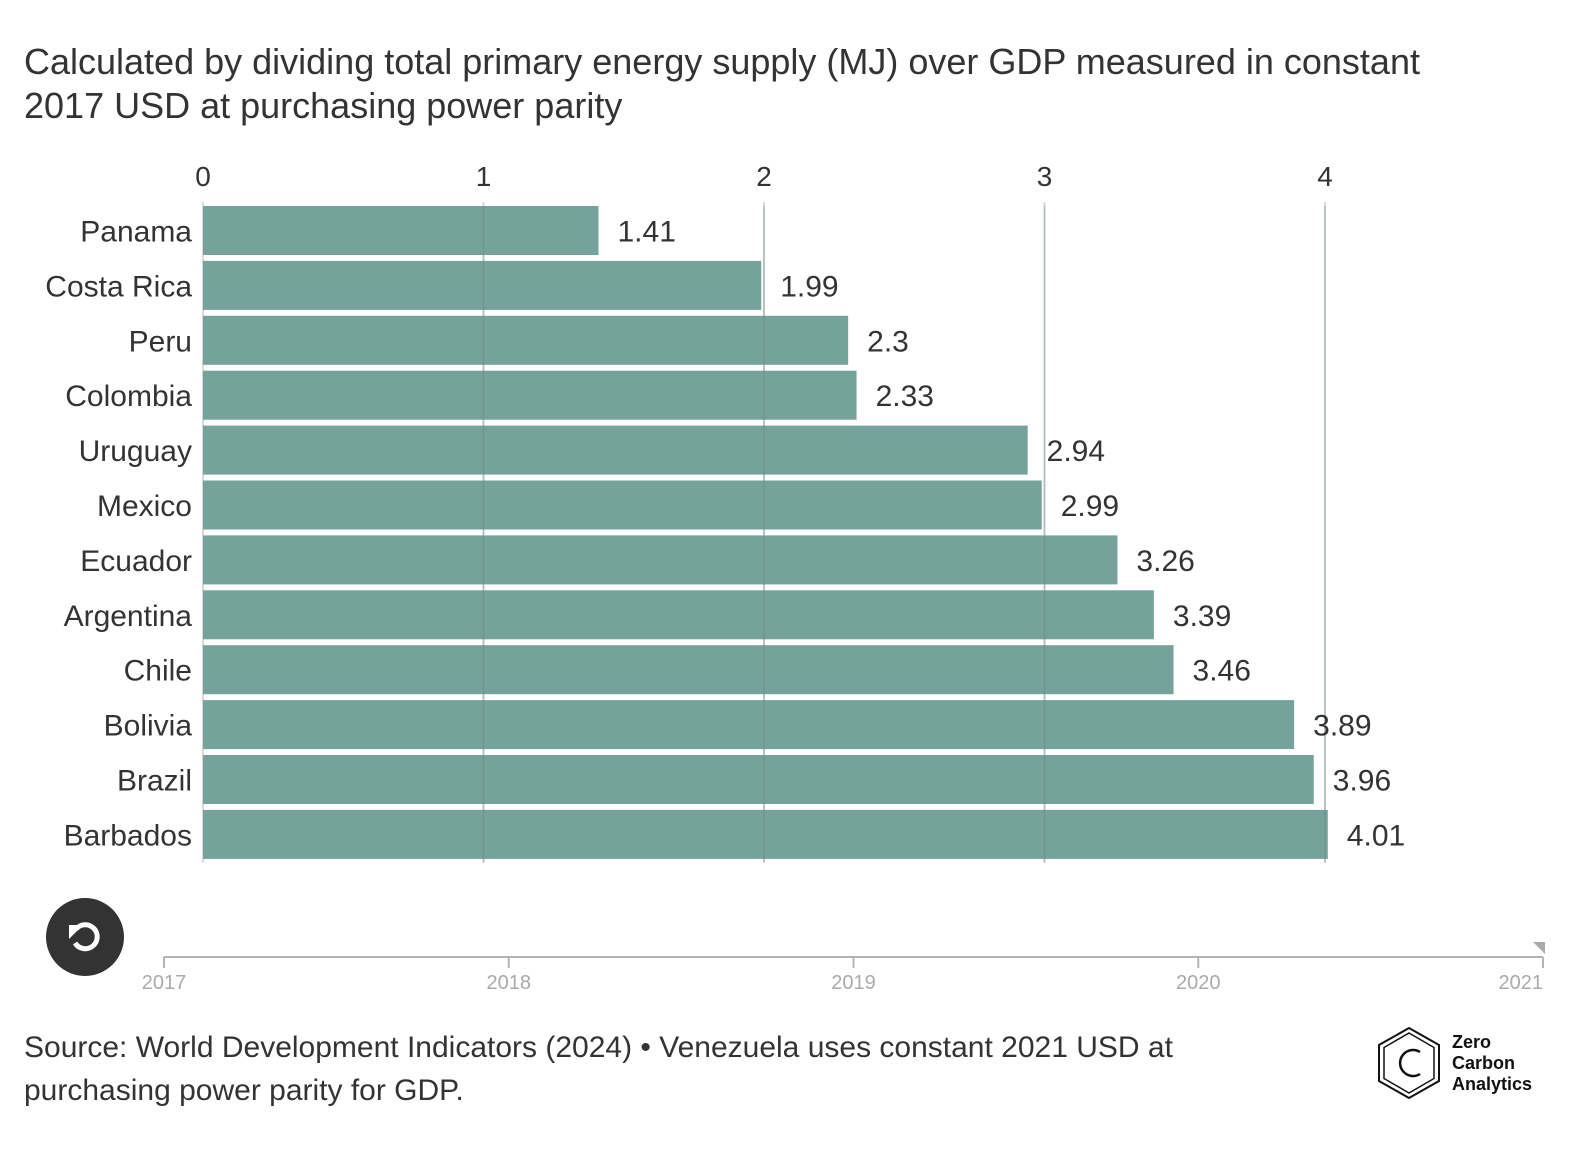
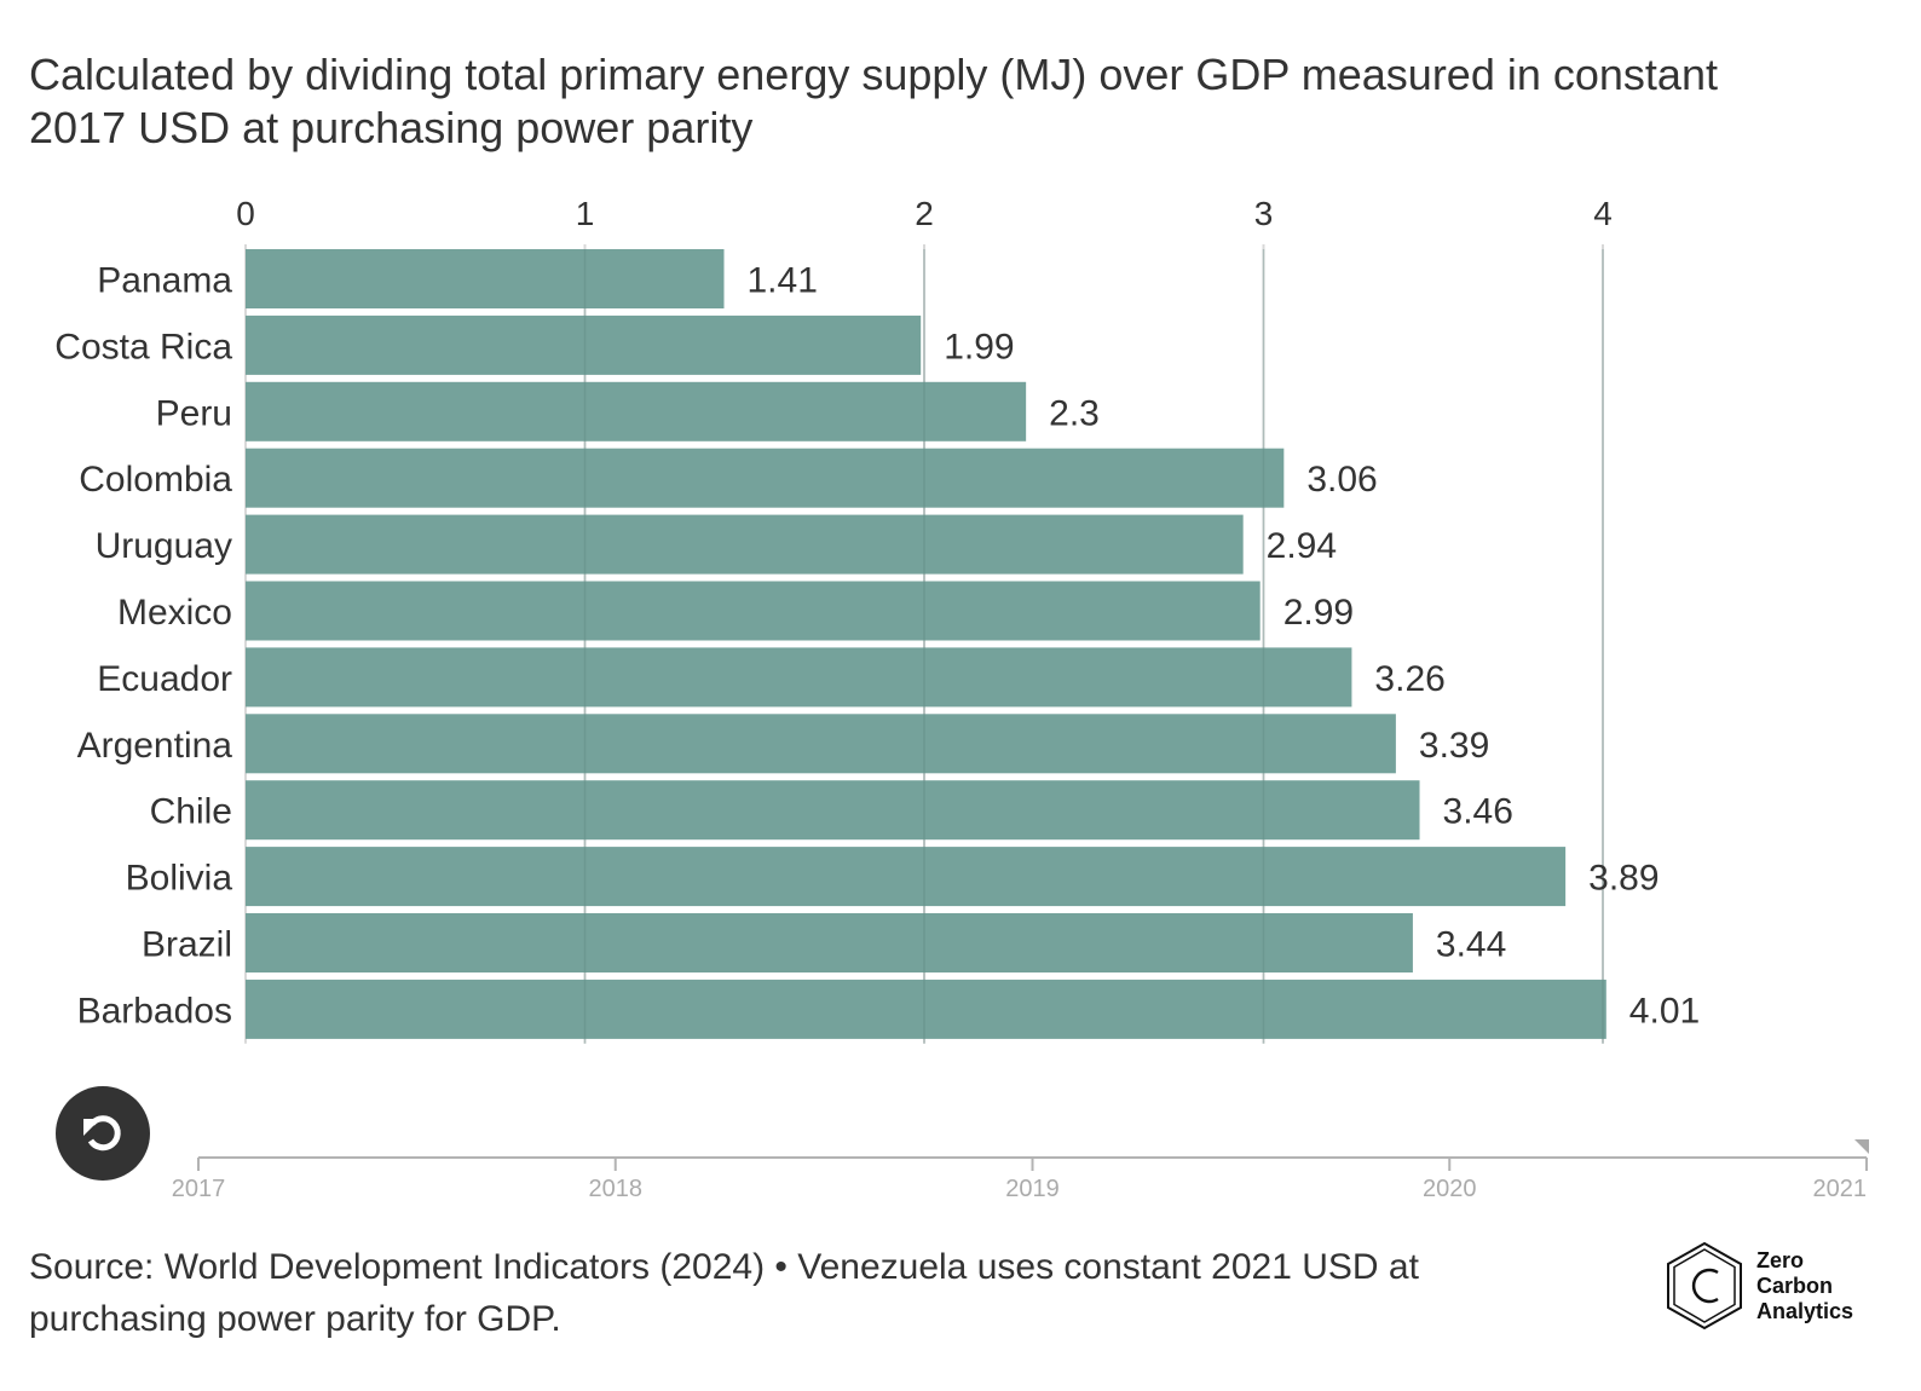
Colombia: 2.33 -> 3.06
Brazil: 3.96 -> 3.44
